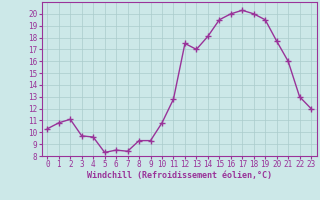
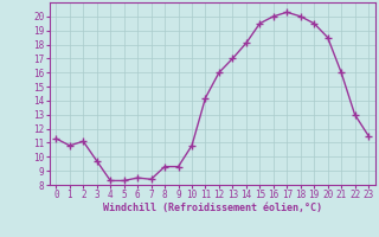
0: 10.3 -> 11.3
4: 9.6 -> 8.3
11: 12.8 -> 14.2
12: 17.5 -> 16.0
20: 17.7 -> 18.5
23: 12.0 -> 11.5
